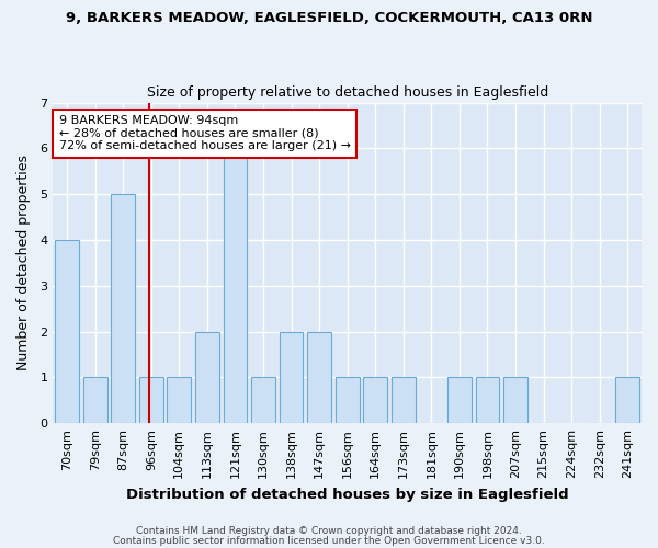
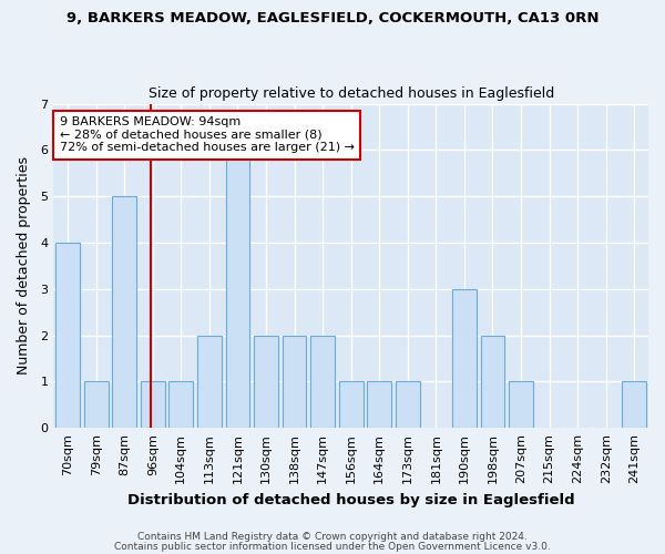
130sqm: 1 -> 2
190sqm: 1 -> 3
198sqm: 1 -> 2
